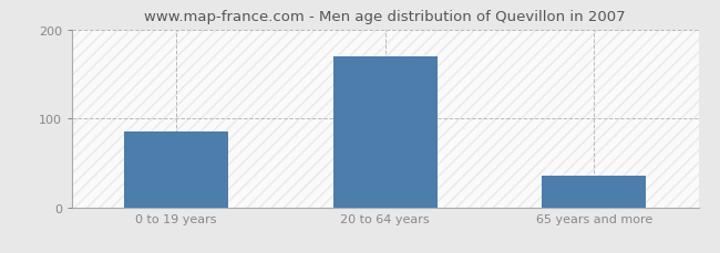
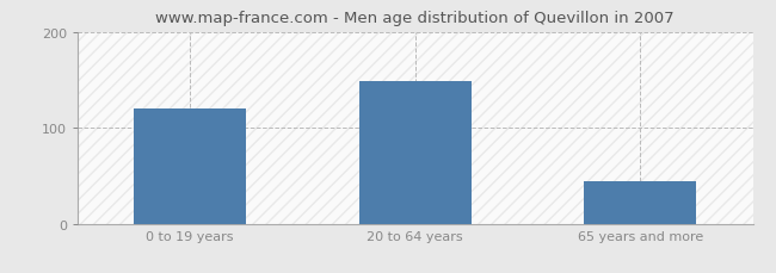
0 to 19 years: 85 -> 120
20 to 64 years: 170 -> 148
65 years and more: 35 -> 44
